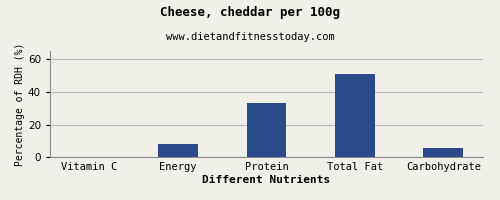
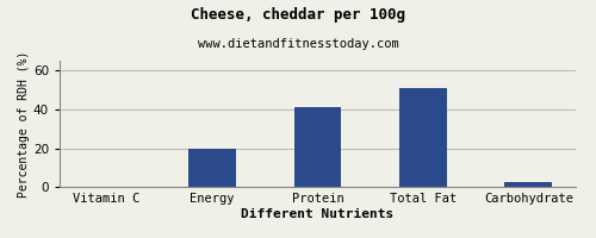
Energy: 8 -> 20
Protein: 33 -> 41
Carbohydrate: 6 -> 2
